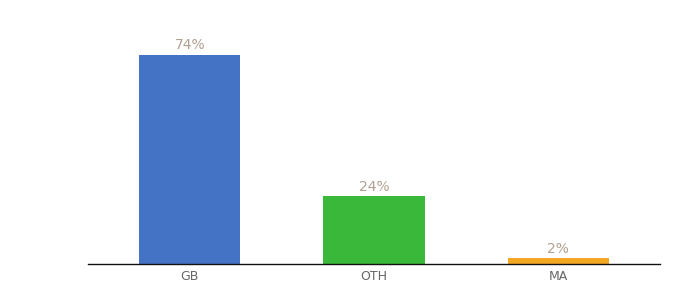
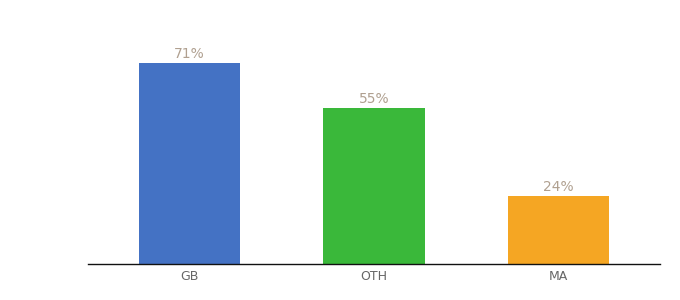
GB: 74% -> 71%
OTH: 24% -> 55%
MA: 2% -> 24%
